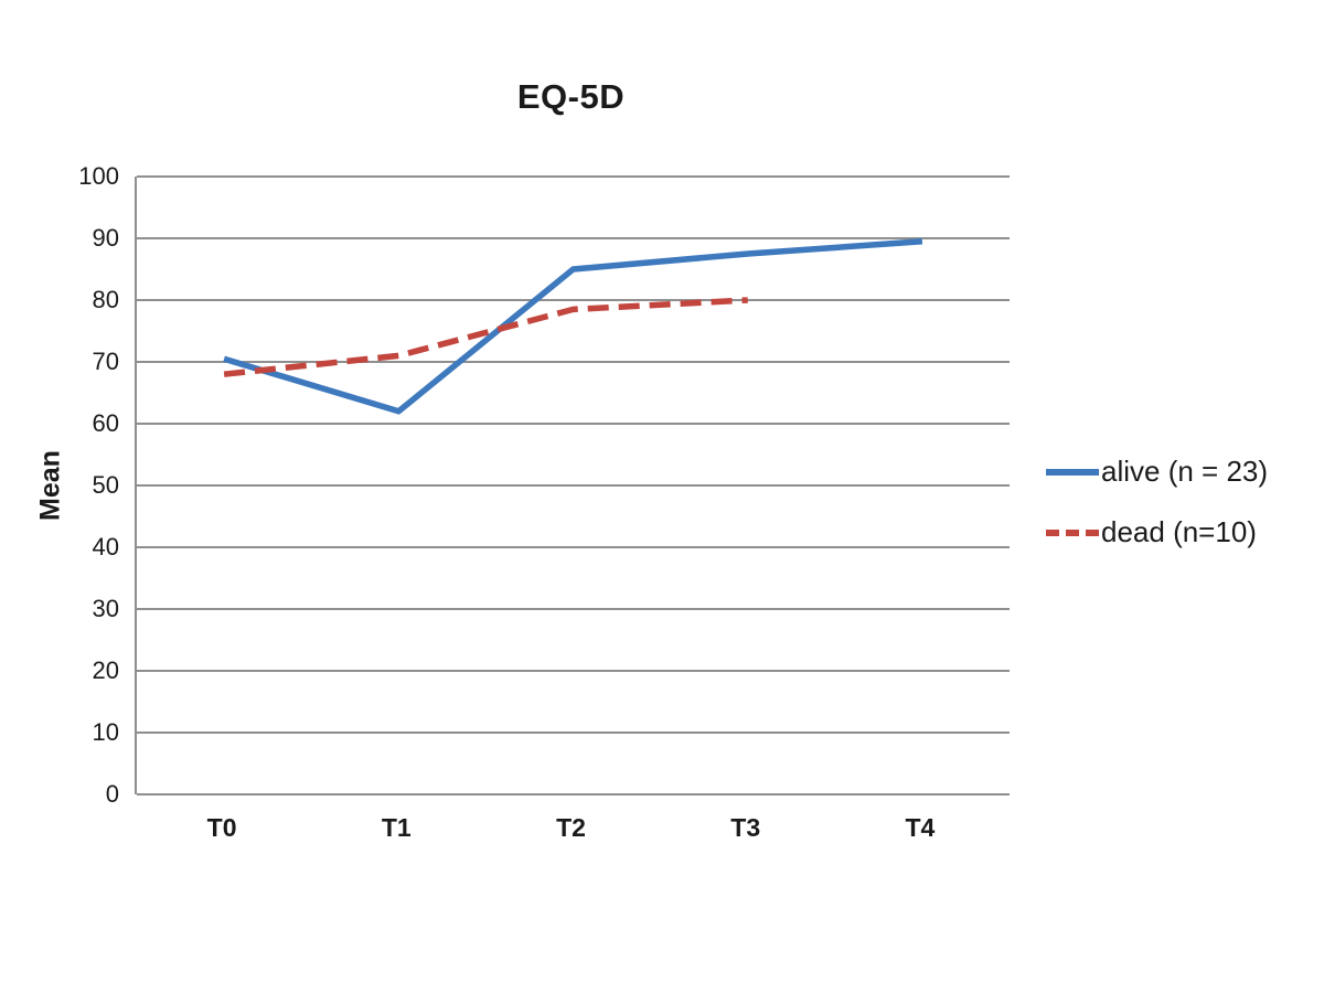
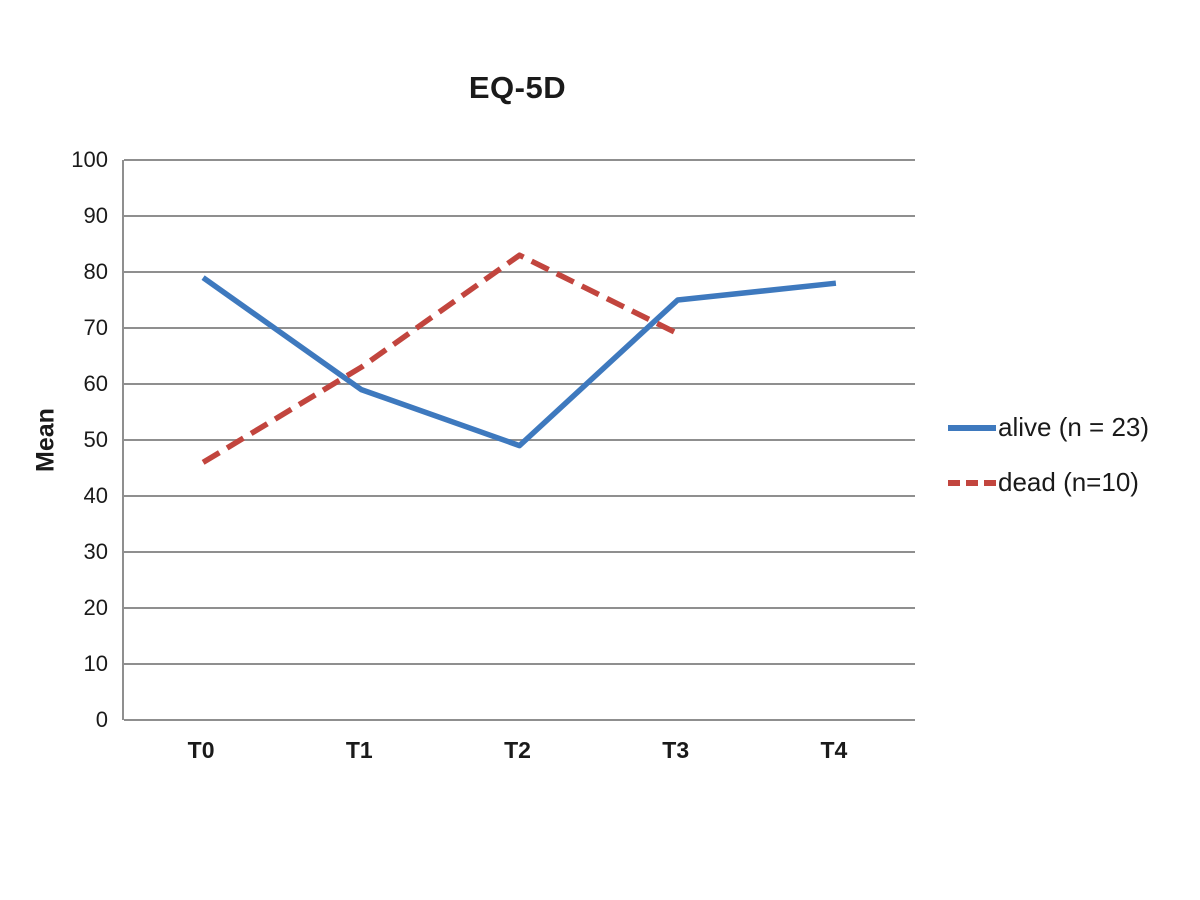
alive (n = 23)/T0: 70 -> 79
dead (n=10)/T0: 68 -> 46
alive (n = 23)/T1: 62 -> 59
dead (n=10)/T1: 71 -> 63
alive (n = 23)/T2: 85 -> 49
dead (n=10)/T2: 78 -> 83
alive (n = 23)/T3: 88 -> 75
dead (n=10)/T3: 80 -> 69
alive (n = 23)/T4: 90 -> 78
